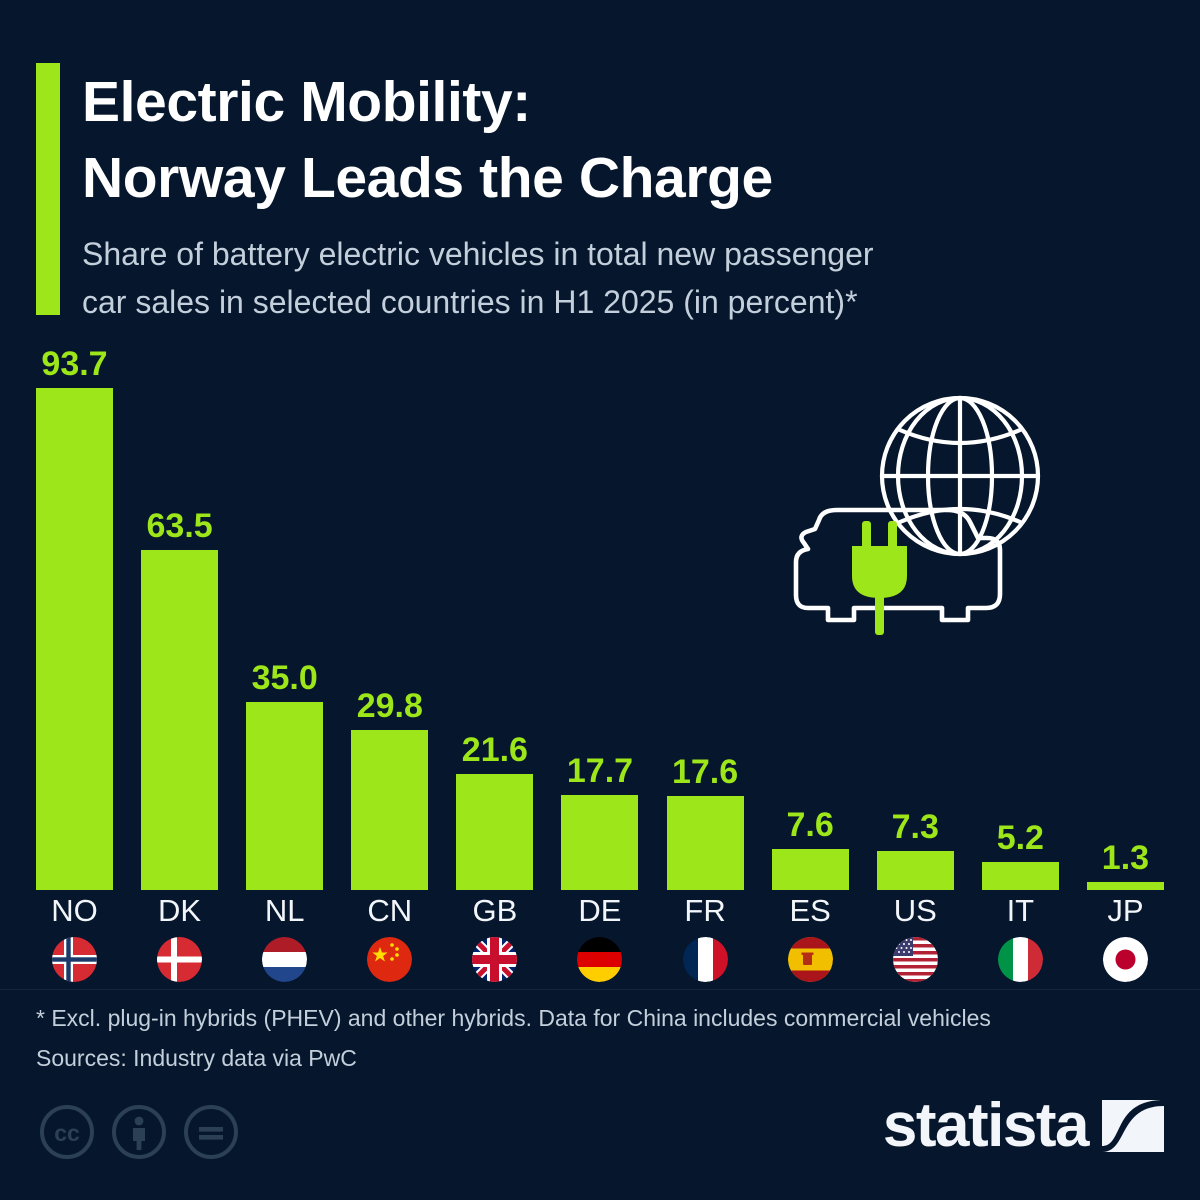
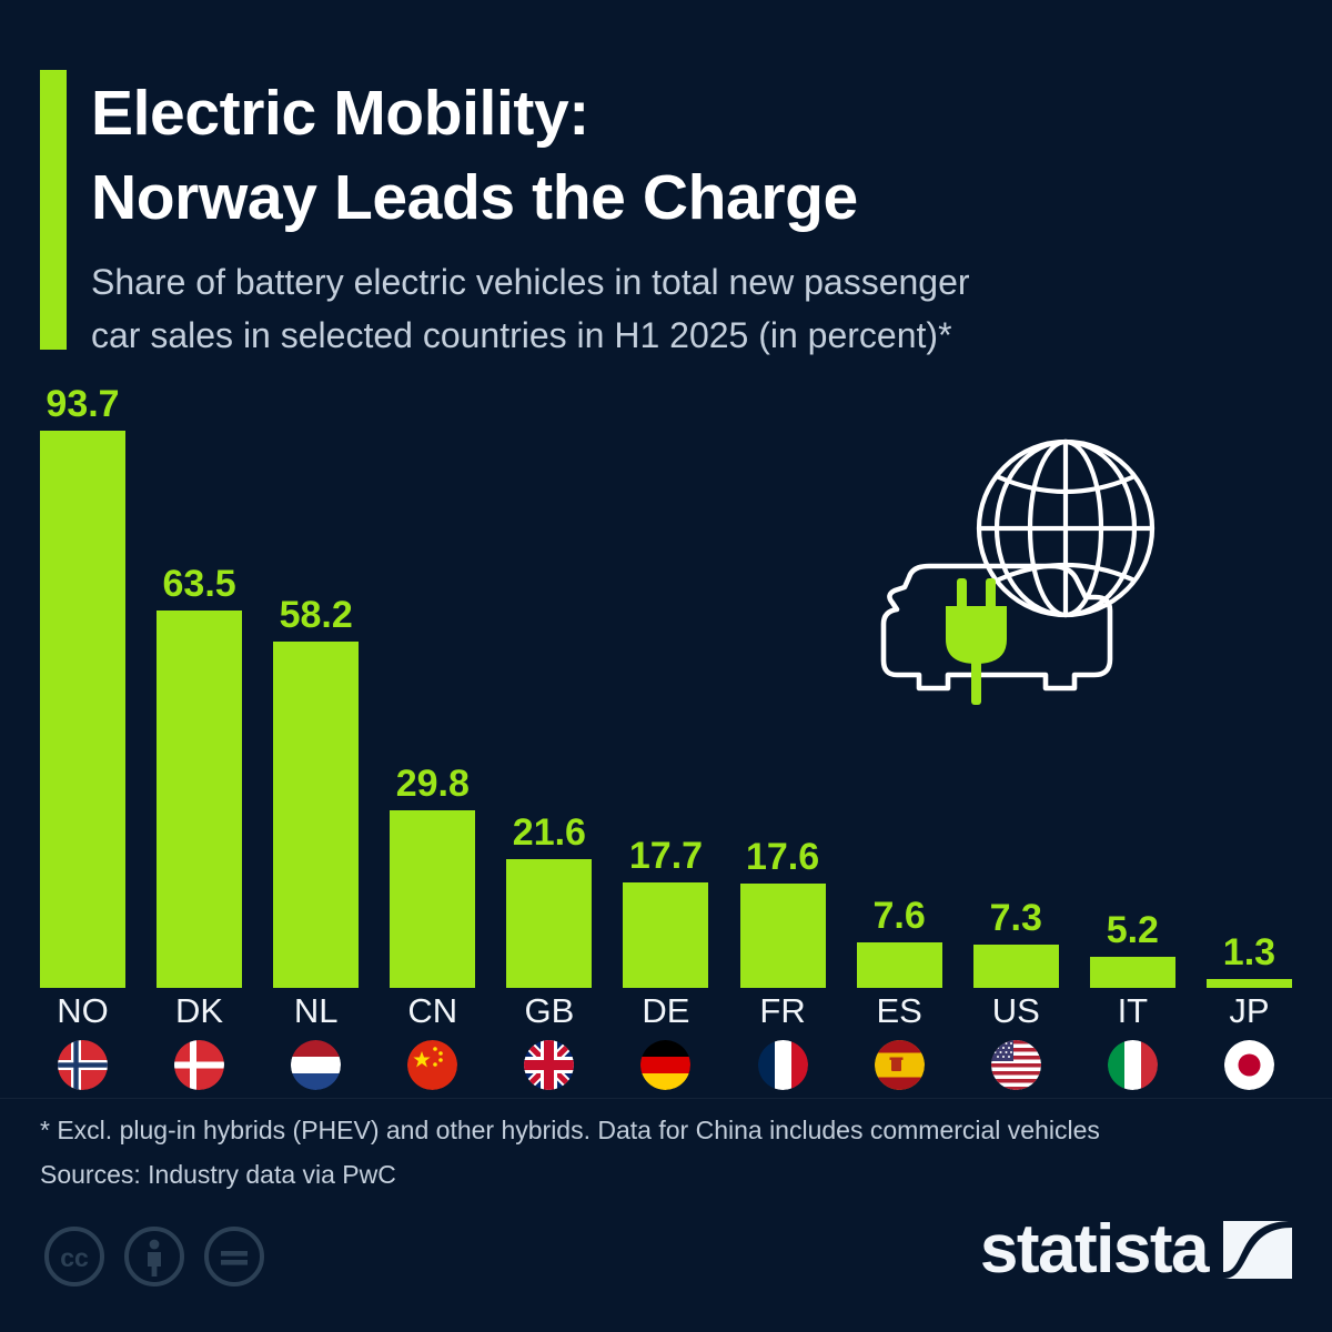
NL: 35.0 -> 58.2
